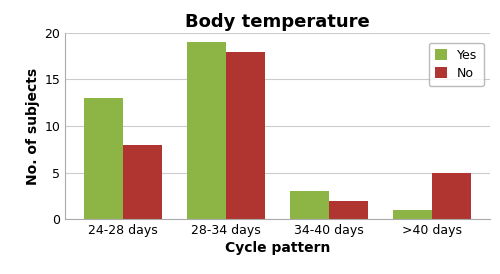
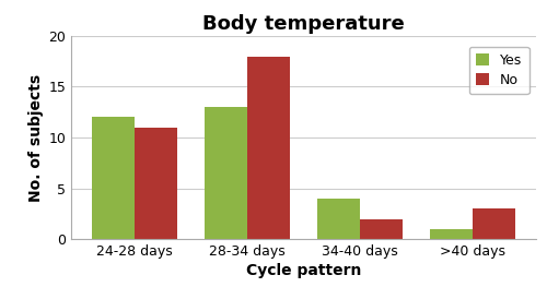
Yes/24-28 days: 13 -> 12
No/24-28 days: 8 -> 11
Yes/28-34 days: 19 -> 13
Yes/34-40 days: 3 -> 4
No/>40 days: 5 -> 3
